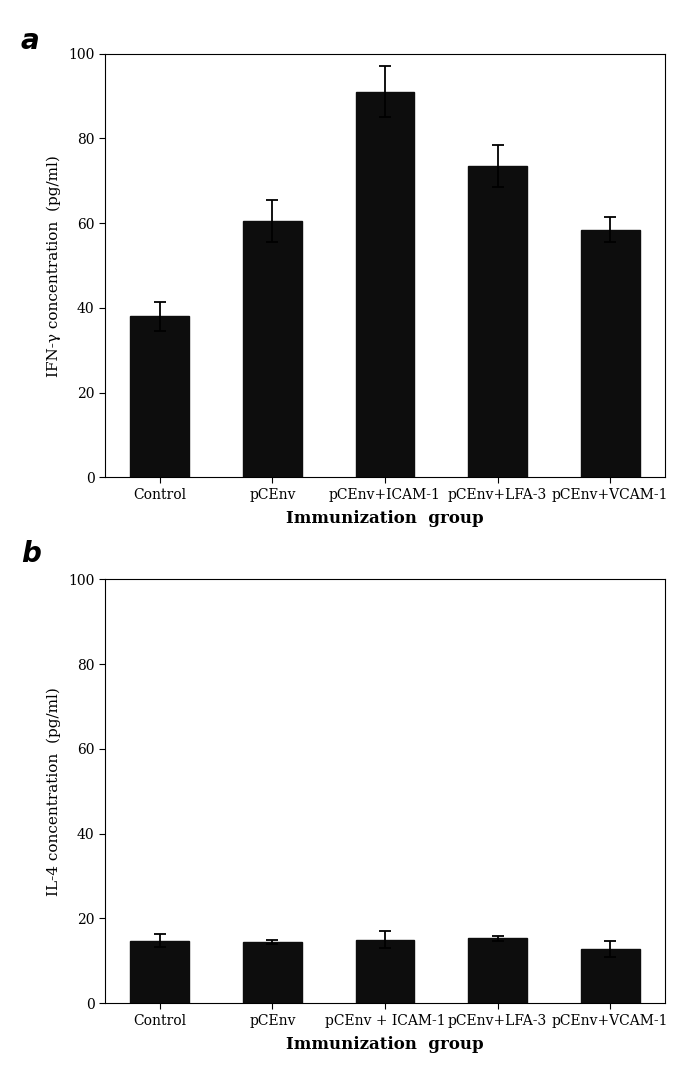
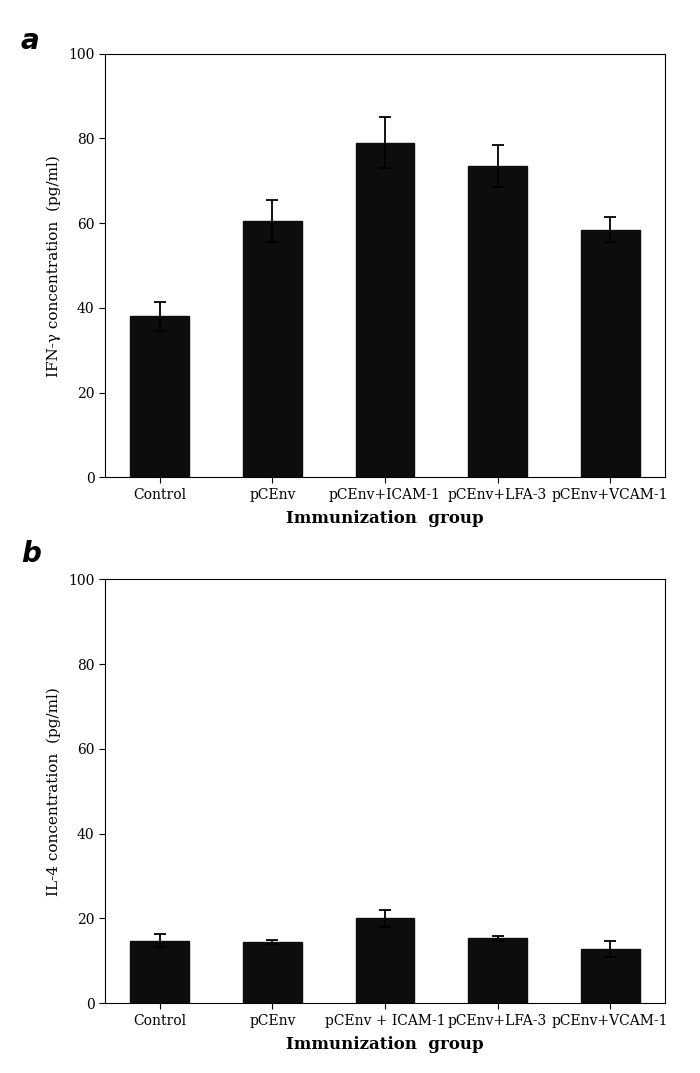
pCEnv+ICAM-1: 91.0 -> 79.0
pCEnv + ICAM-1: 15.0 -> 20.0
